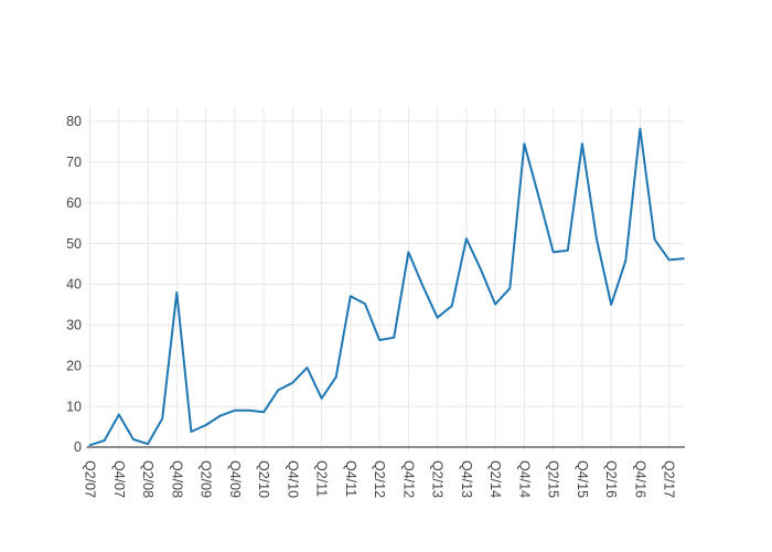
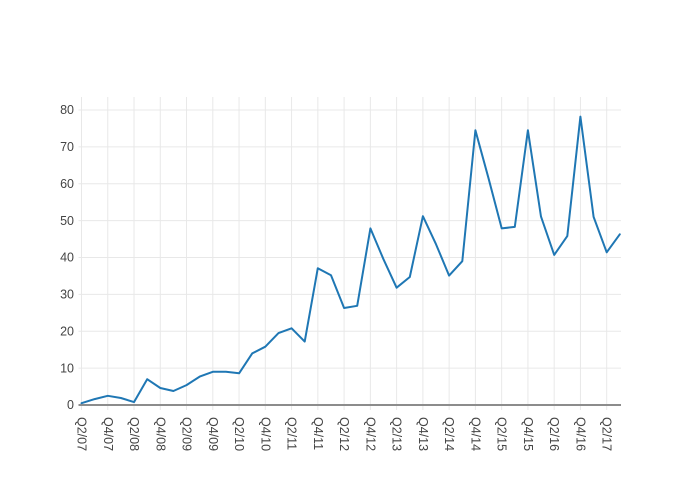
Q4/07: 8 -> 2
Q4/08: 38 -> 5
Q2/11: 12 -> 21
Q2/16: 35 -> 41
Q2/17: 46 -> 41
